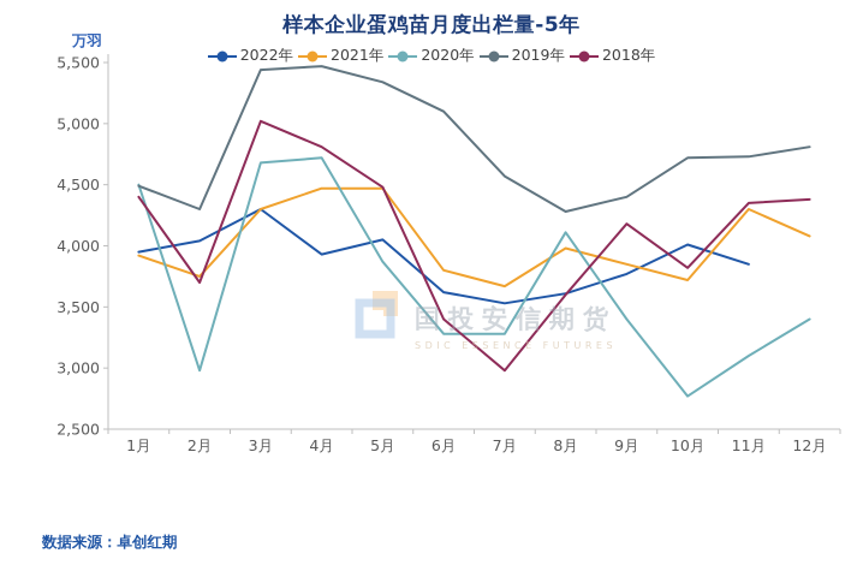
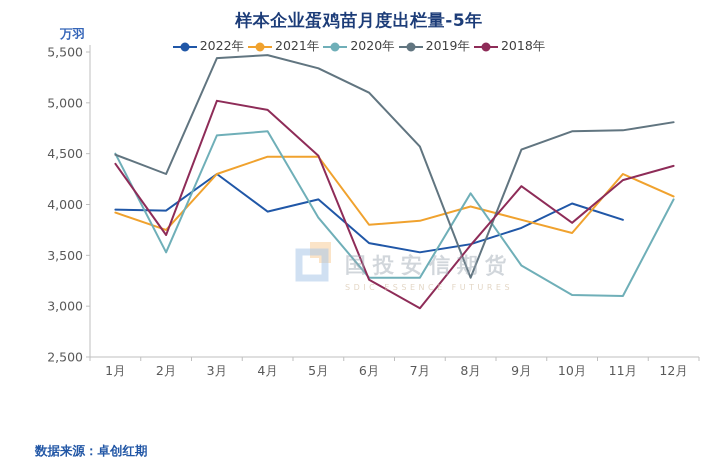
2022年/2月: 4040 -> 3940
2020年/2月: 2980 -> 3530
2018年/4月: 4810 -> 4930
2018年/6月: 3400 -> 3260
2021年/7月: 3670 -> 3840
2019年/8月: 4280 -> 3280
2019年/9月: 4400 -> 4540
2020年/10月: 2770 -> 3110
2018年/11月: 4350 -> 4240
2020年/12月: 3400 -> 4050
